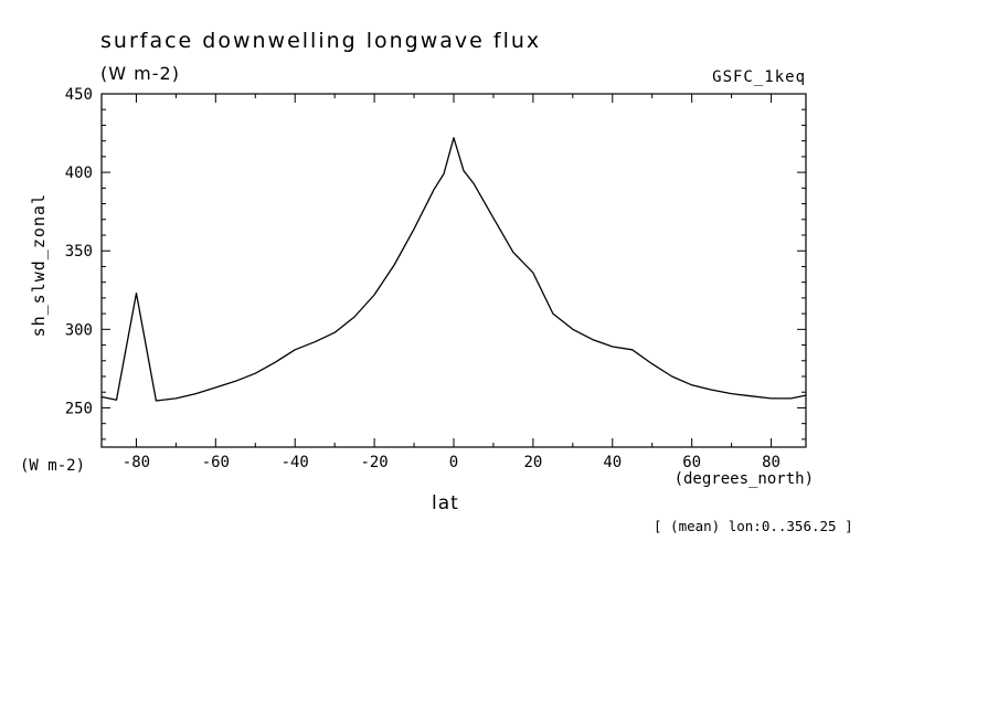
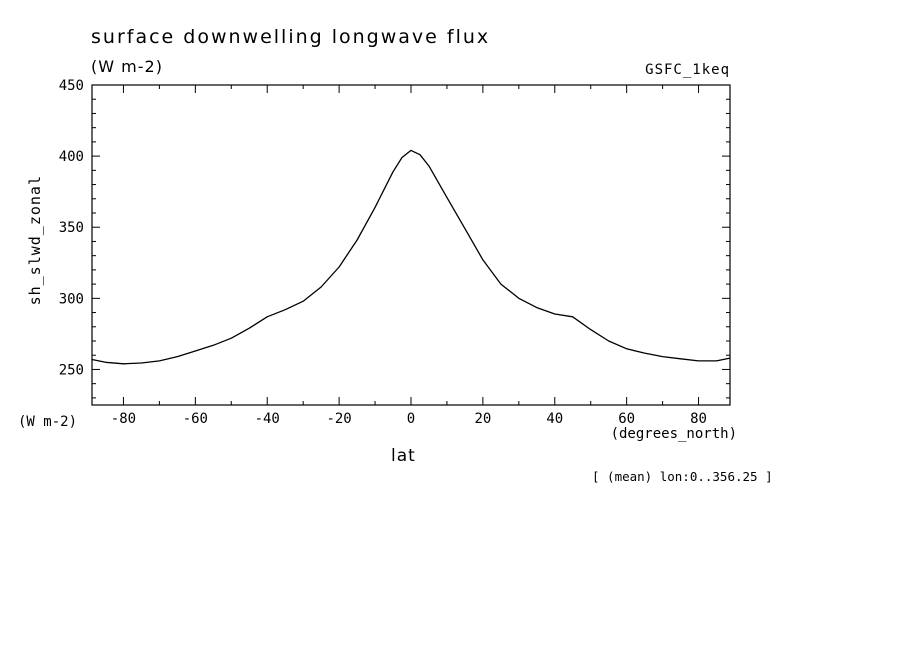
-80: 323 -> 254
0: 422 -> 404
20: 336 -> 327
